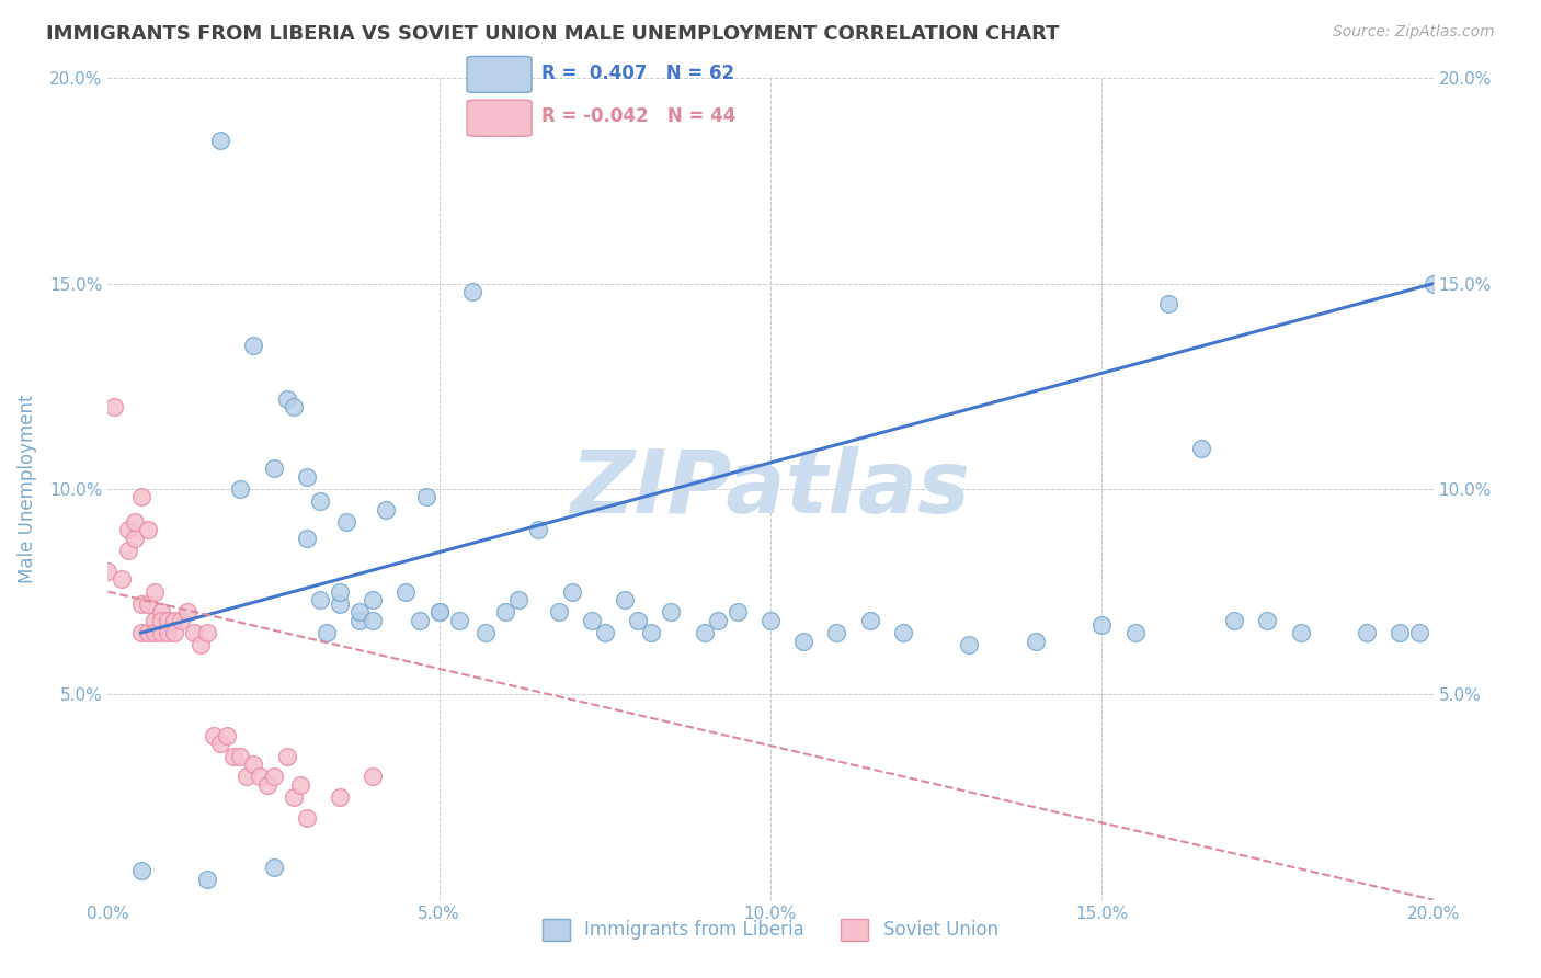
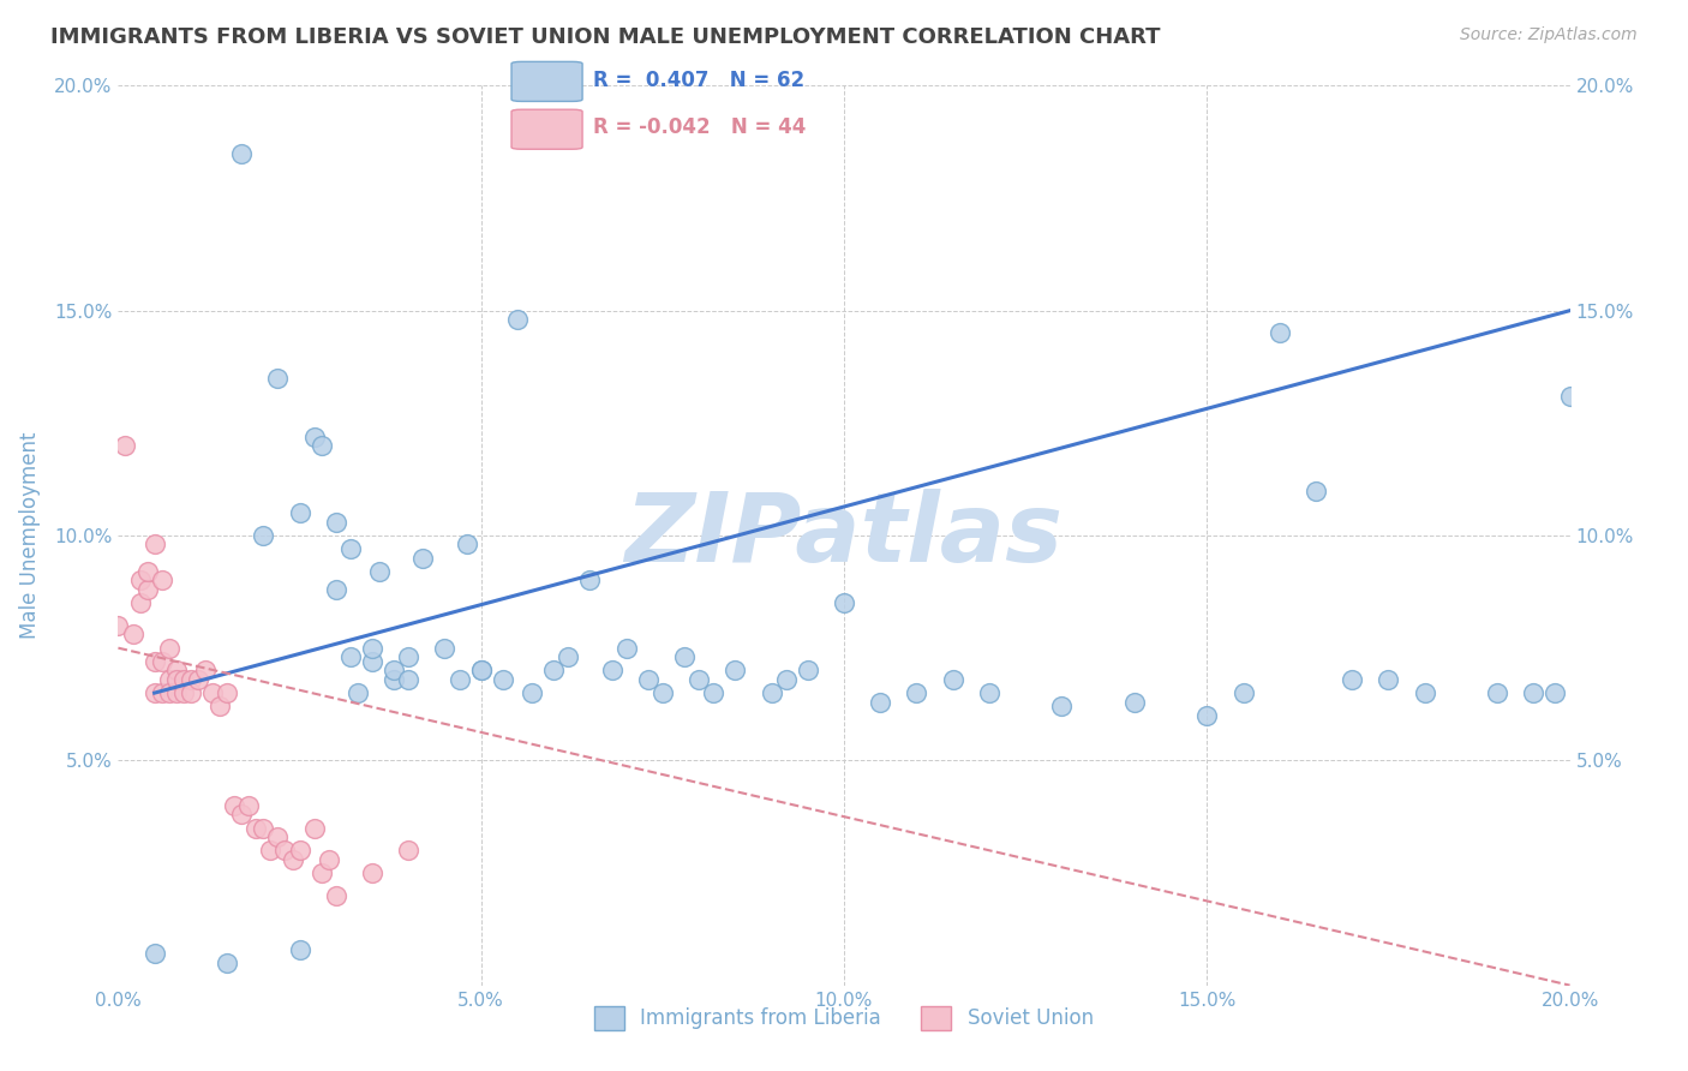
Immigrants from Liberia/10.0%: 6.8% -> 8.5%
Immigrants from Liberia/15.0%: 6.7% -> 6.0%
Immigrants from Liberia/20.0%: 15.0% -> 13.1%
